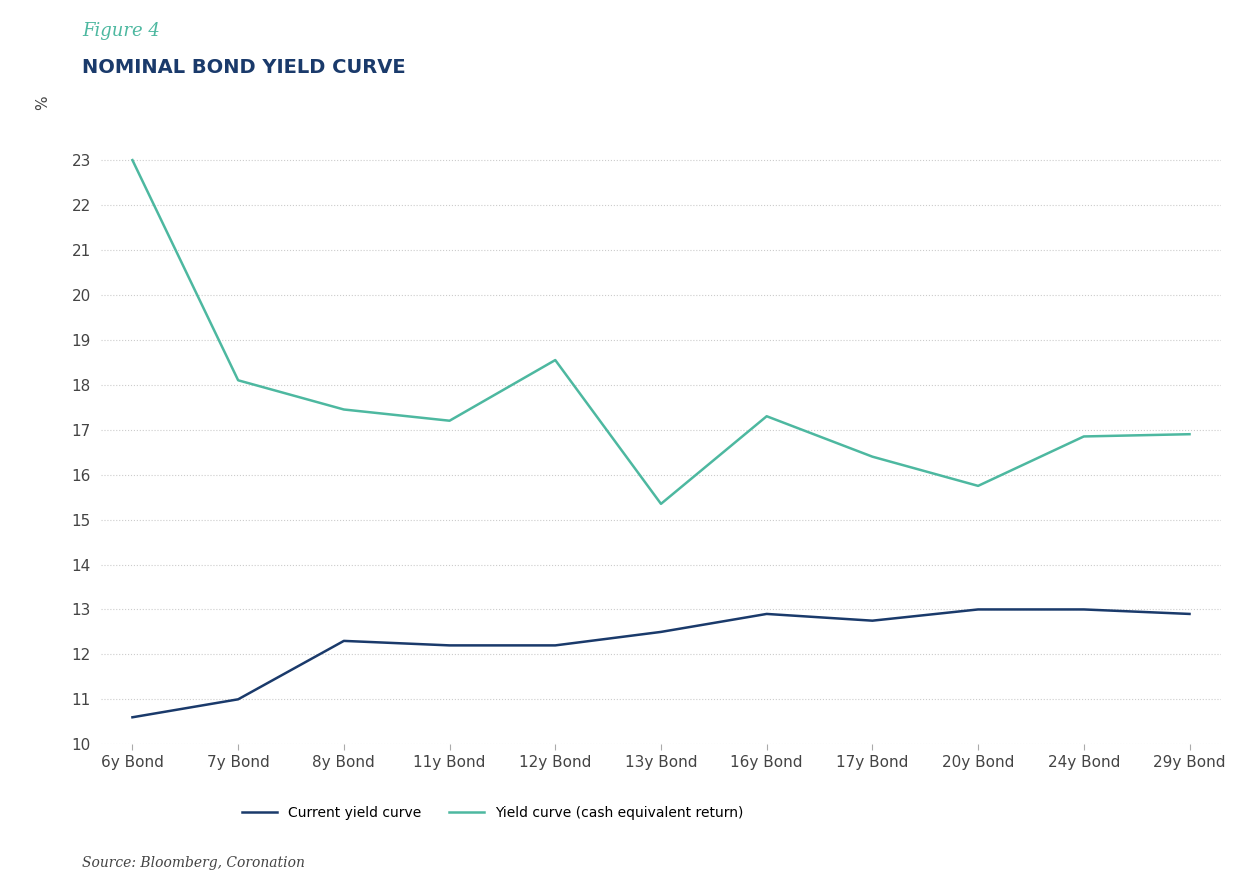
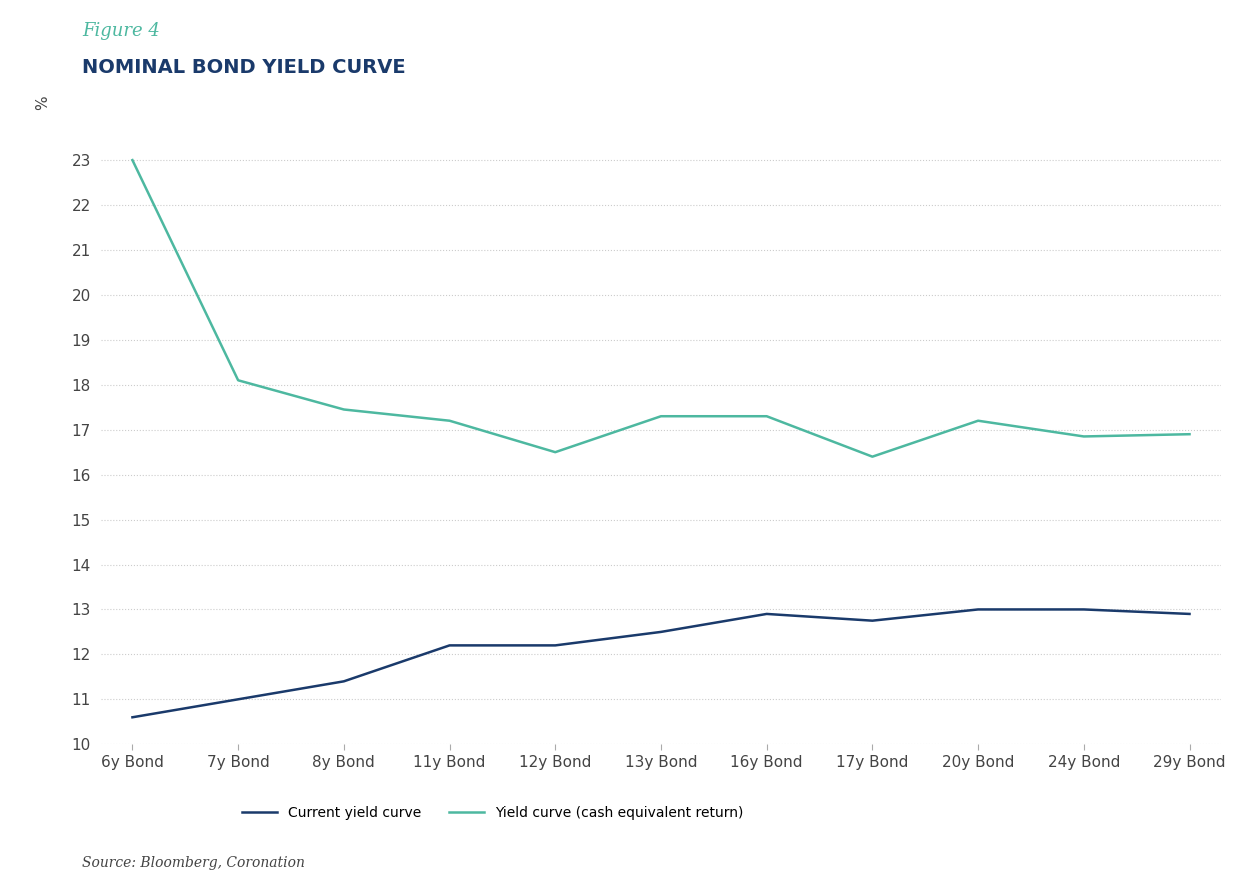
Current yield curve/8y Bond: 12.30 -> 11.40
Yield curve (cash equivalent return)/12y Bond: 18.55 -> 16.50
Yield curve (cash equivalent return)/13y Bond: 15.35 -> 17.30
Yield curve (cash equivalent return)/20y Bond: 15.75 -> 17.20
